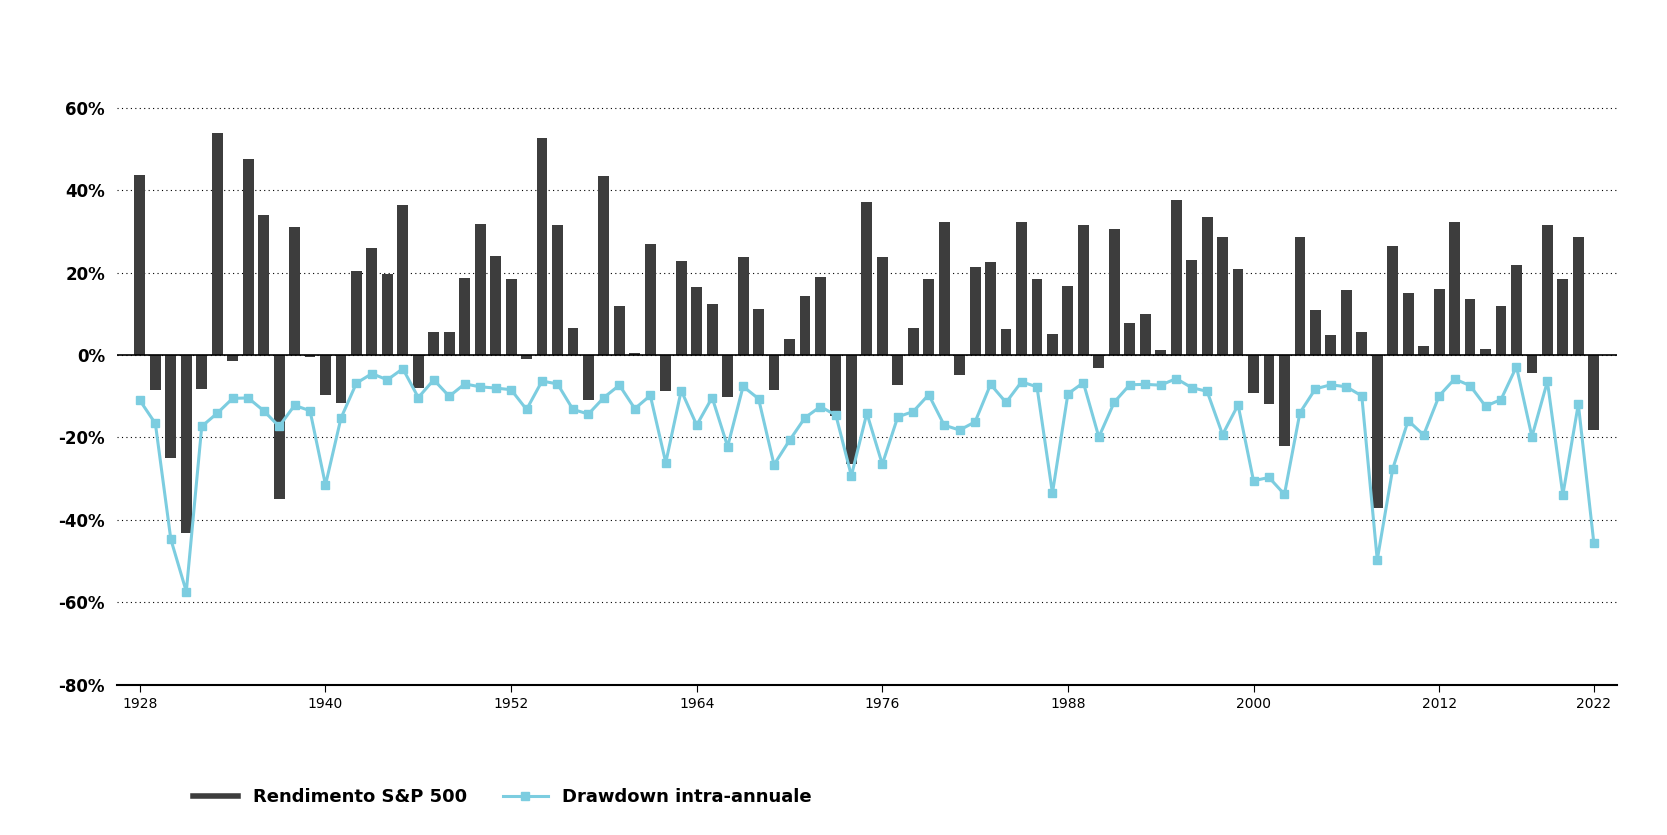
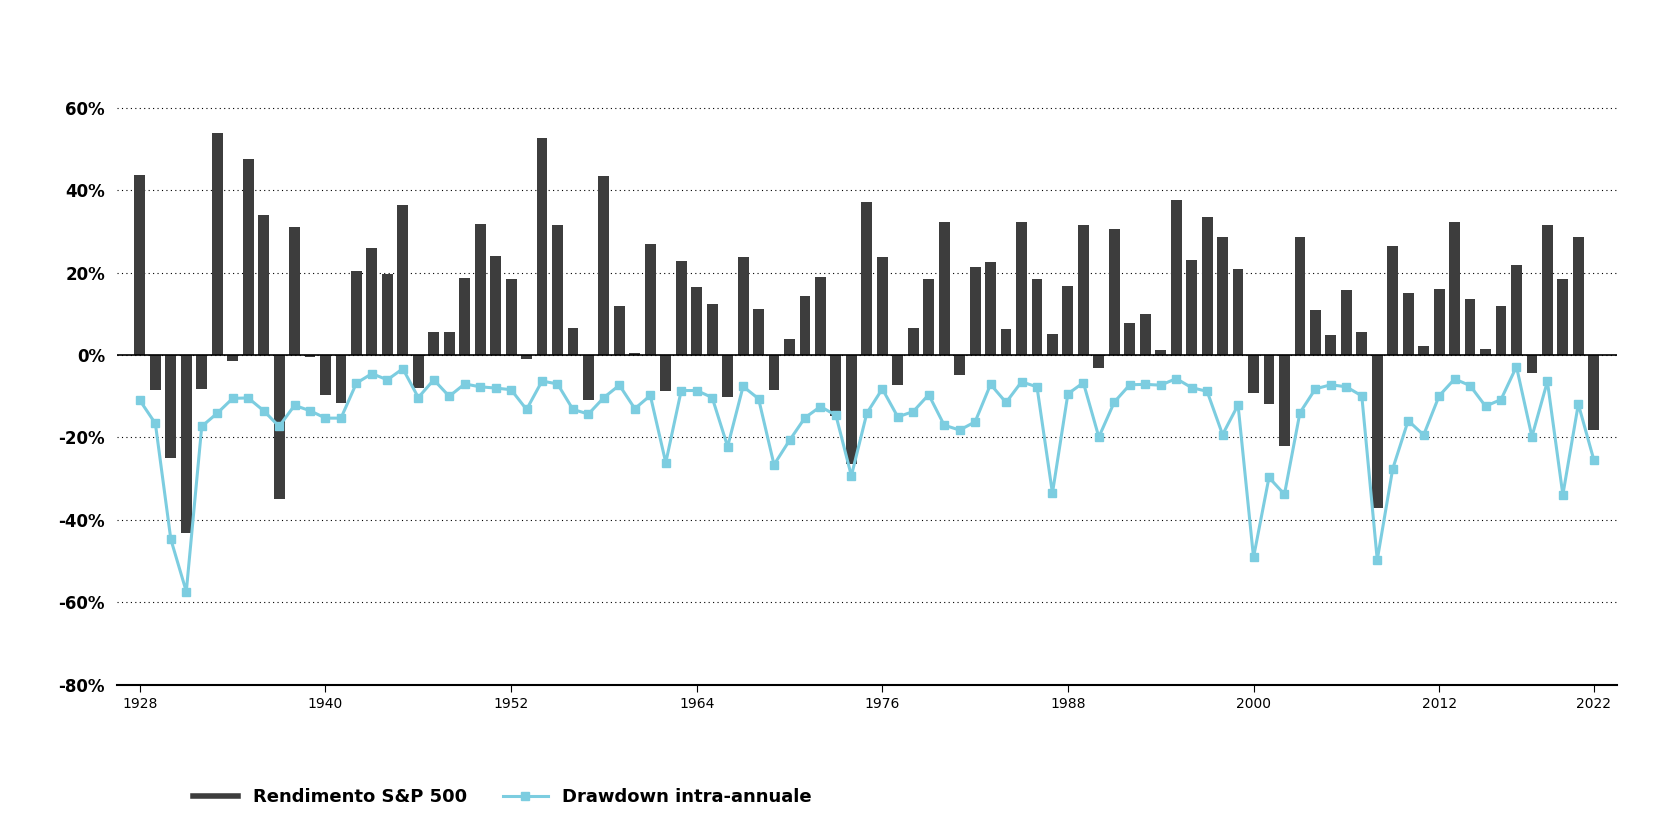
Drawdown intra-annuale/1940: -31.5% -> -15.3%
Drawdown intra-annuale/1964: -17.0% -> -8.6%
Drawdown intra-annuale/1976: -26.5% -> -8.2%
Drawdown intra-annuale/2000: -30.5% -> -49.1%
Drawdown intra-annuale/2022: -45.5% -> -25.4%
